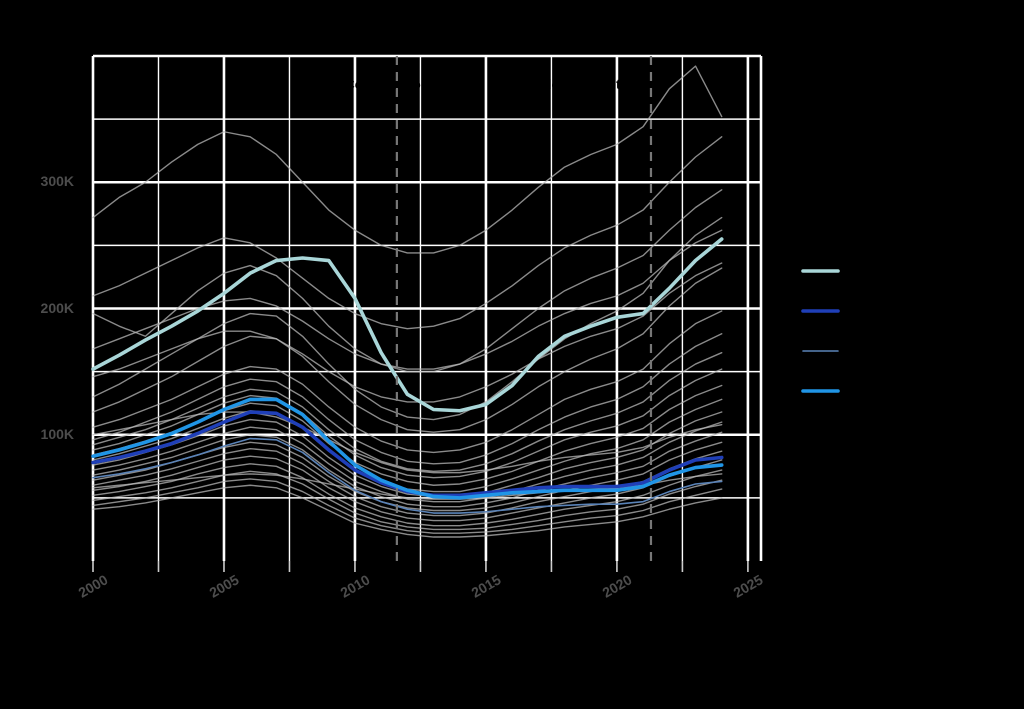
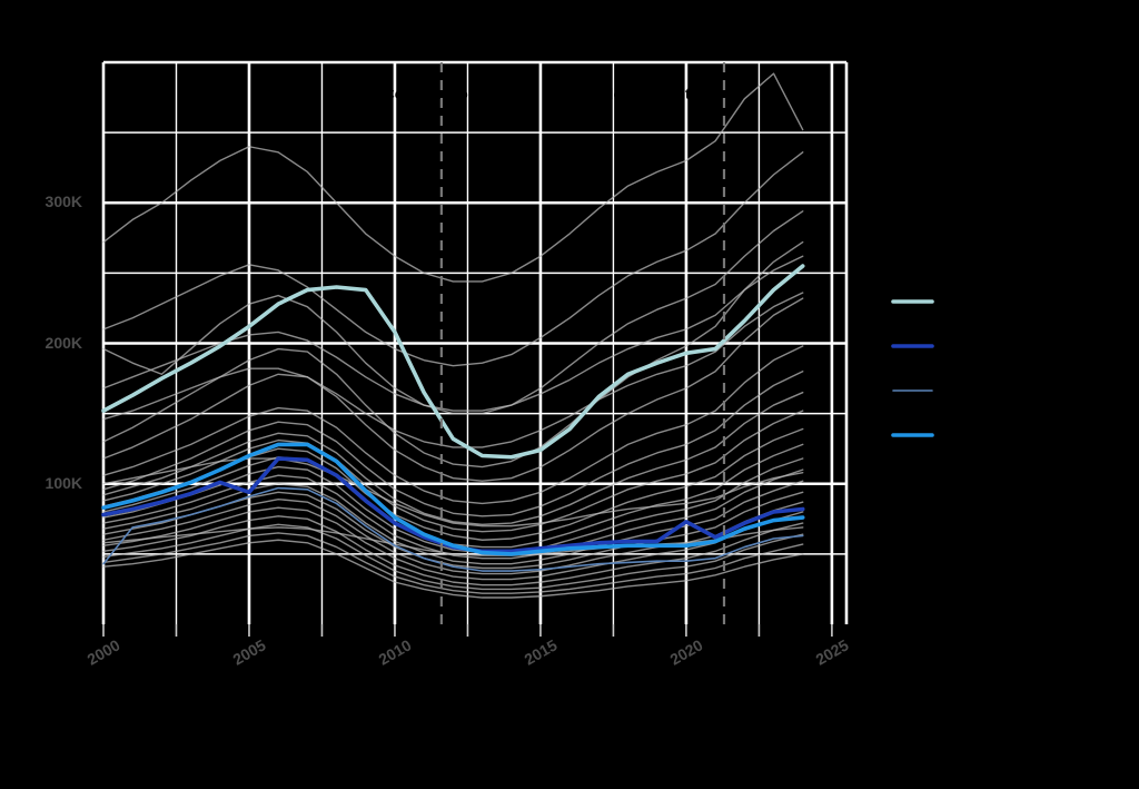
Kinsman/2000: 66K -> 43K
Fairfax/2005: 110K -> 94K
Fairfax/2020: 59K -> 73K
